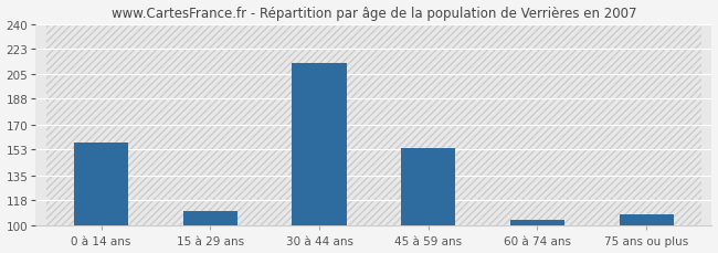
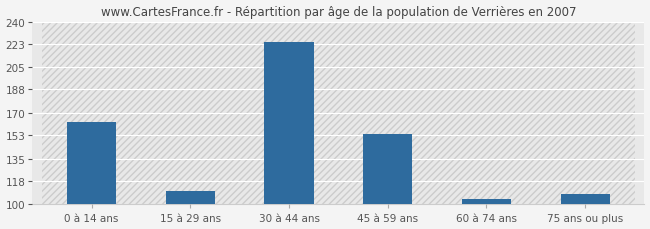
0 à 14 ans: 158 -> 163
30 à 44 ans: 213 -> 224
